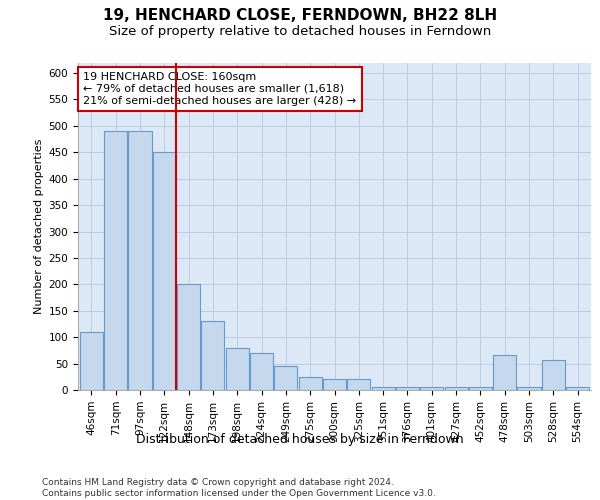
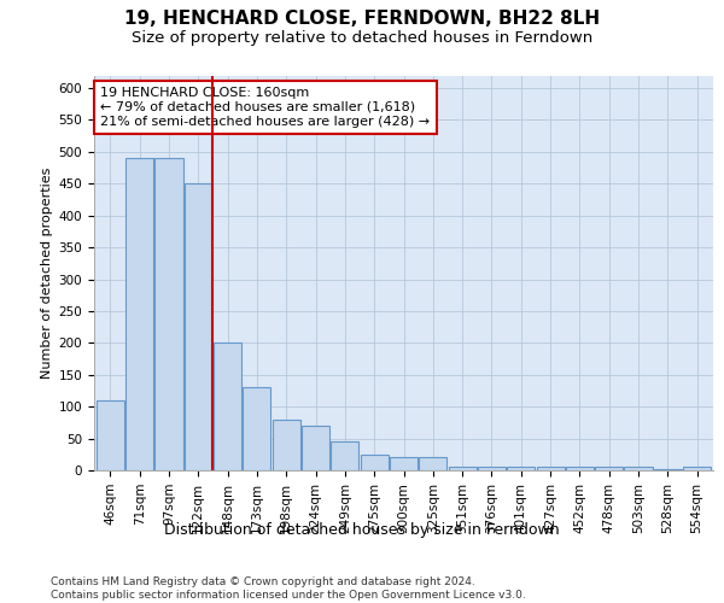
478sqm: 66 -> 5
528sqm: 56 -> 2
